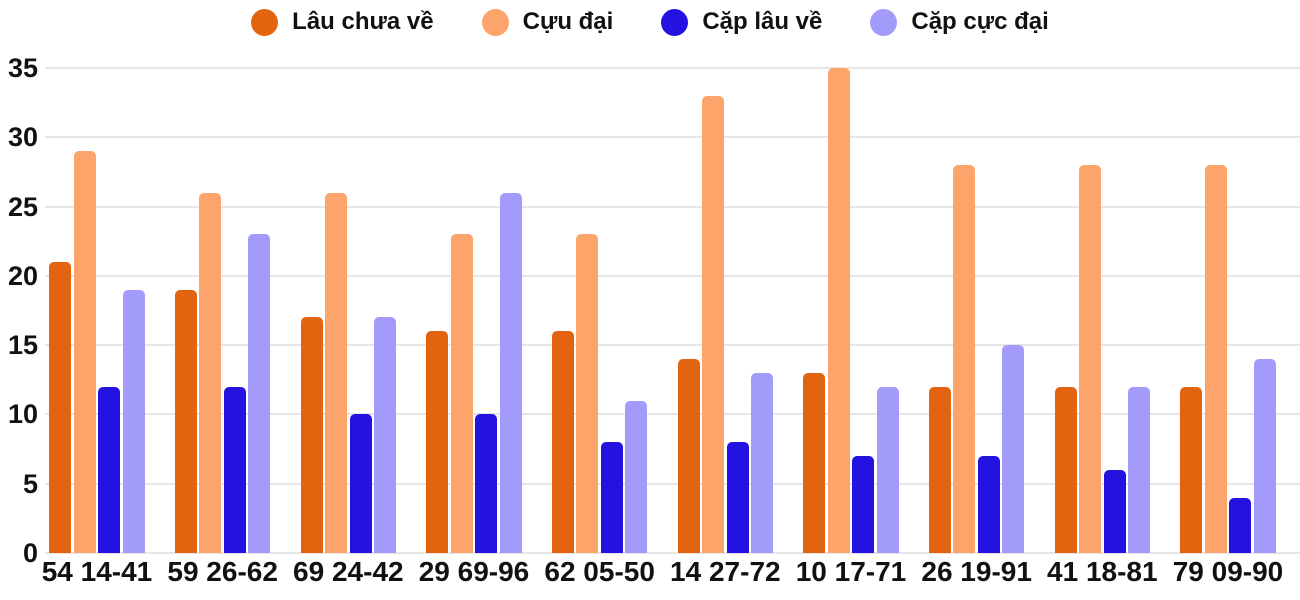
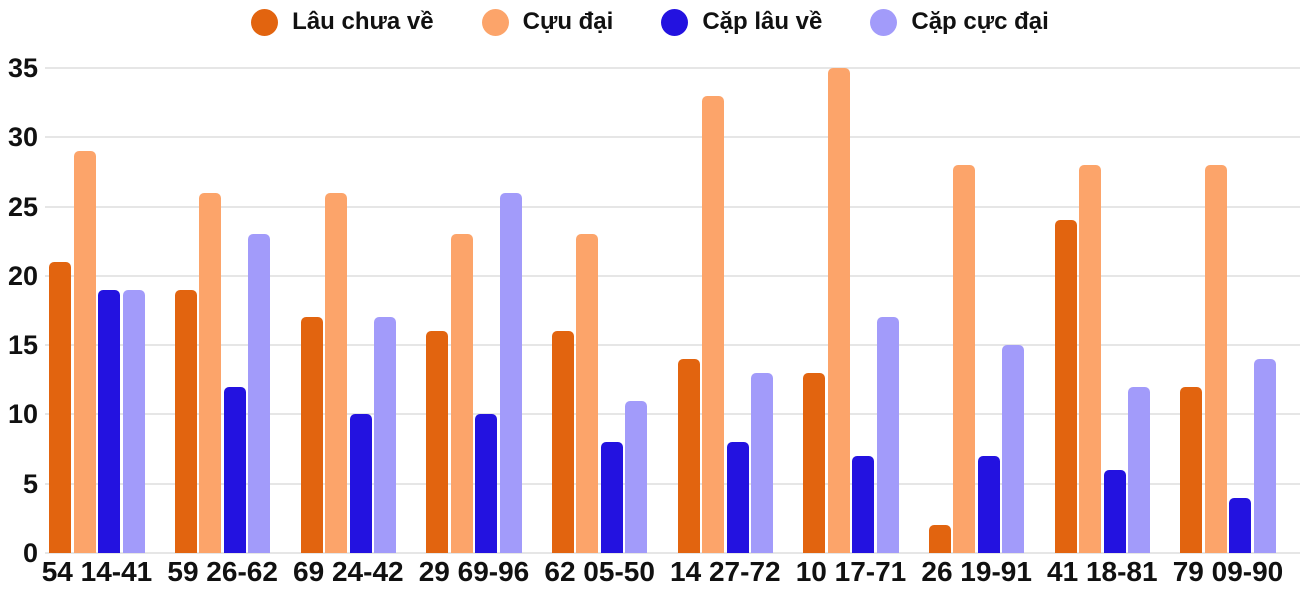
Cặp lâu về/54 14-41: 12 -> 19
Cặp cực đại/10 17-71: 12 -> 17
Lâu chưa về/26 19-91: 12 -> 2
Lâu chưa về/41 18-81: 12 -> 24
